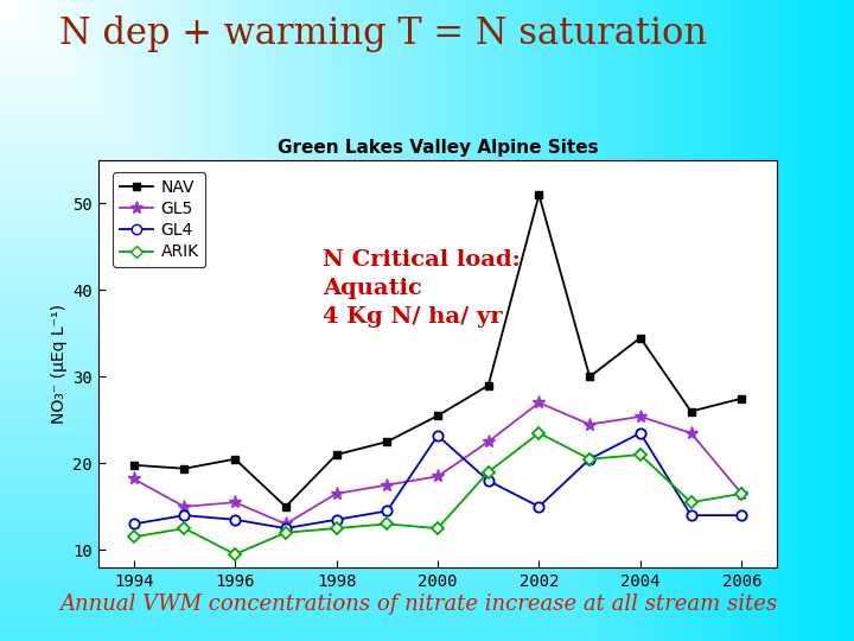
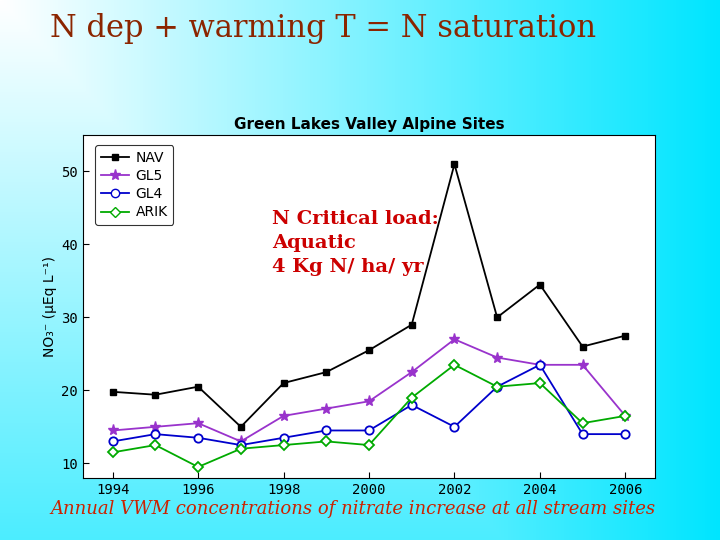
GL5/1994: 18.2 -> 14.5
GL4/2000: 23.2 -> 14.5
GL5/2004: 25.4 -> 23.5
